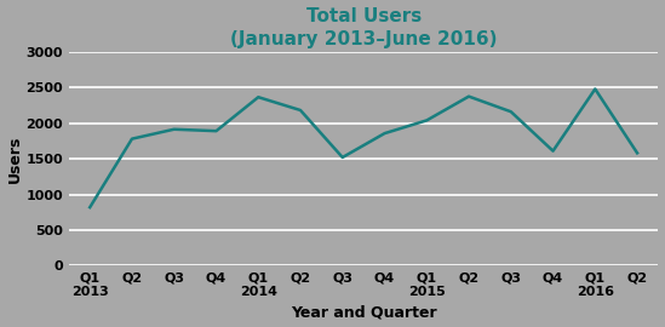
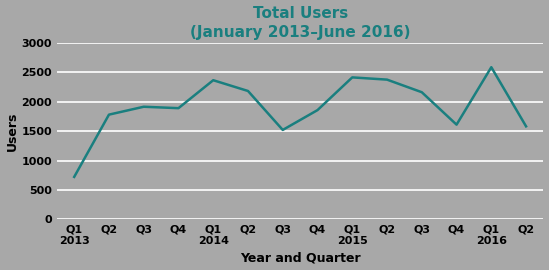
Q1 2013: 820 -> 720
Q1 2015: 2040 -> 2410
Q1 2016: 2480 -> 2590
